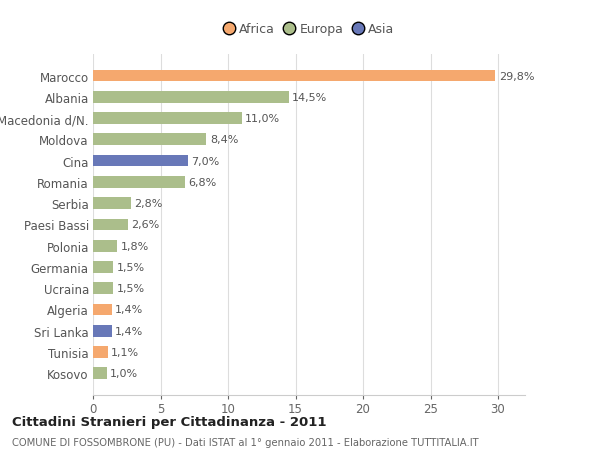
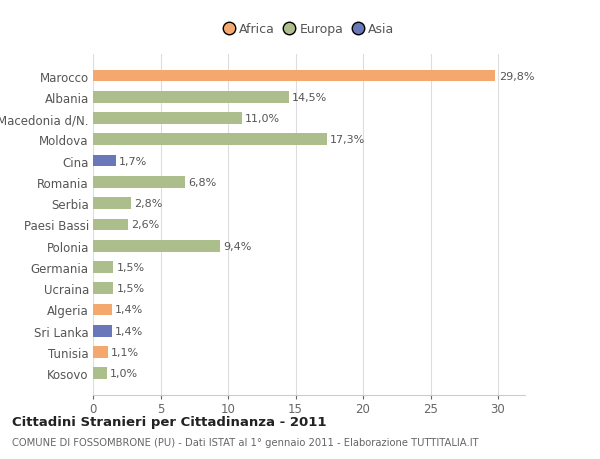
Moldova: 8,4% -> 17,3%
Cina: 7,0% -> 1,7%
Polonia: 1,8% -> 9,4%
